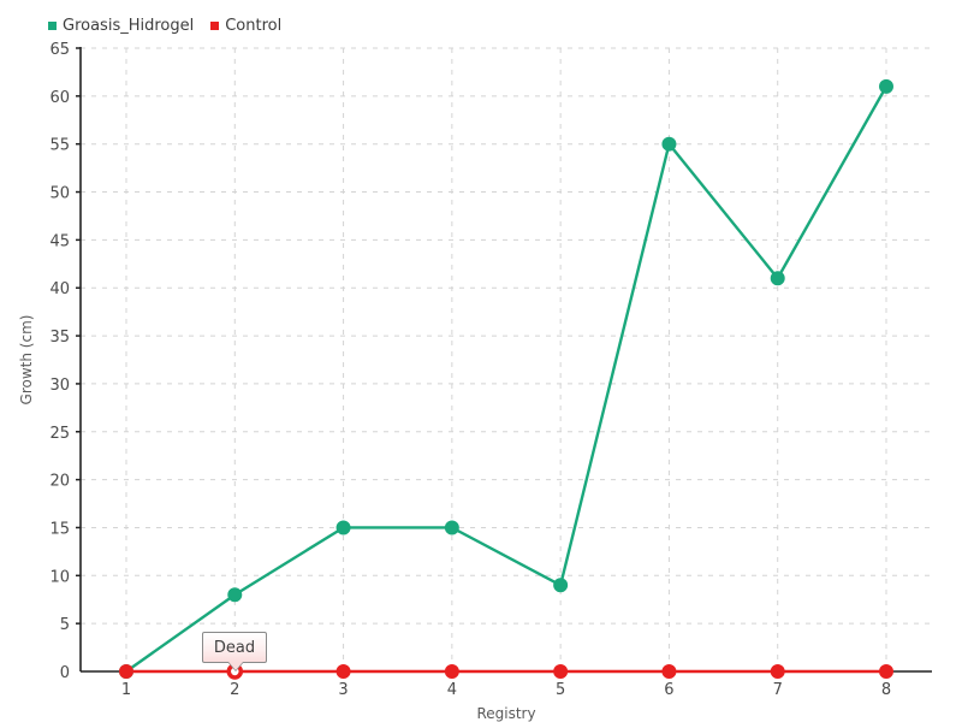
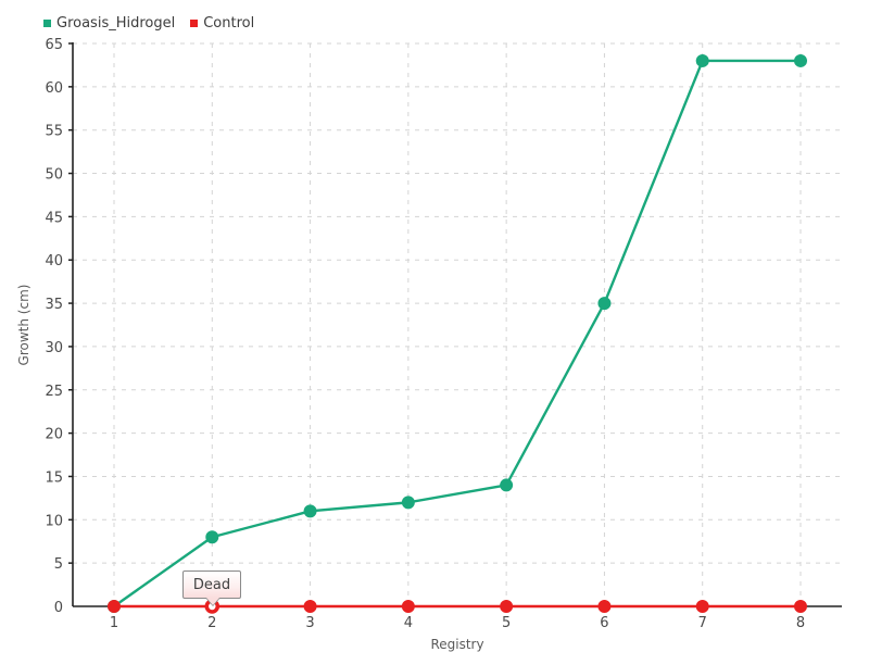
Groasis_Hidrogel/3: 15 -> 11
Groasis_Hidrogel/4: 15 -> 12
Groasis_Hidrogel/5: 9 -> 14
Groasis_Hidrogel/6: 55 -> 35
Groasis_Hidrogel/7: 41 -> 63
Groasis_Hidrogel/8: 61 -> 63
